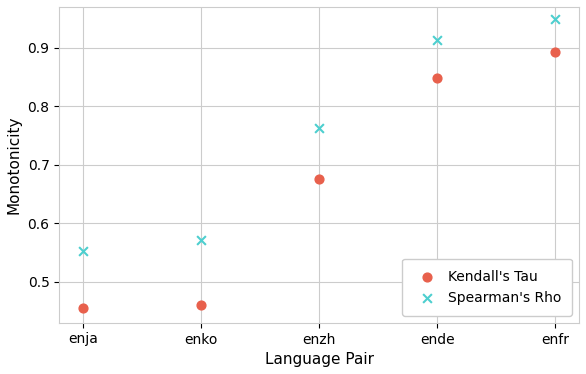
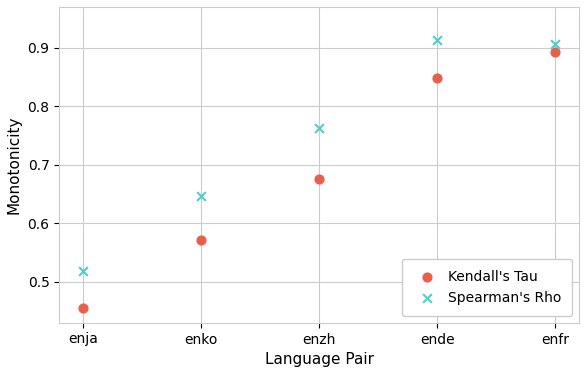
Spearman's Rho/enja: 0.553 -> 0.518
Kendall's Tau/enko: 0.460 -> 0.572
Spearman's Rho/enko: 0.572 -> 0.646
Spearman's Rho/enfr: 0.950 -> 0.906
